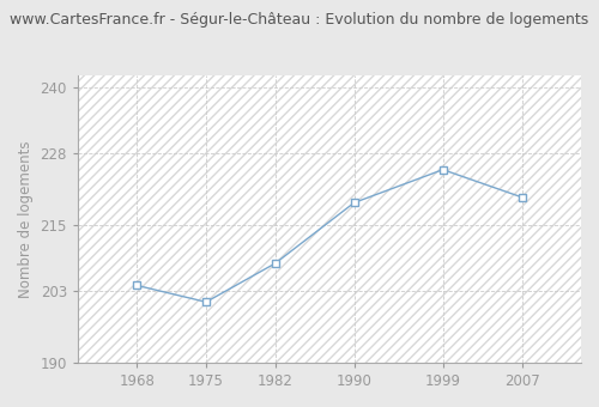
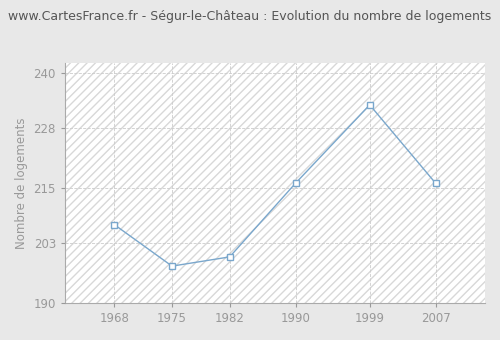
1968: 204 -> 207
1975: 201 -> 198
1982: 208 -> 200
1990: 219 -> 216
1999: 225 -> 233
2007: 220 -> 216
